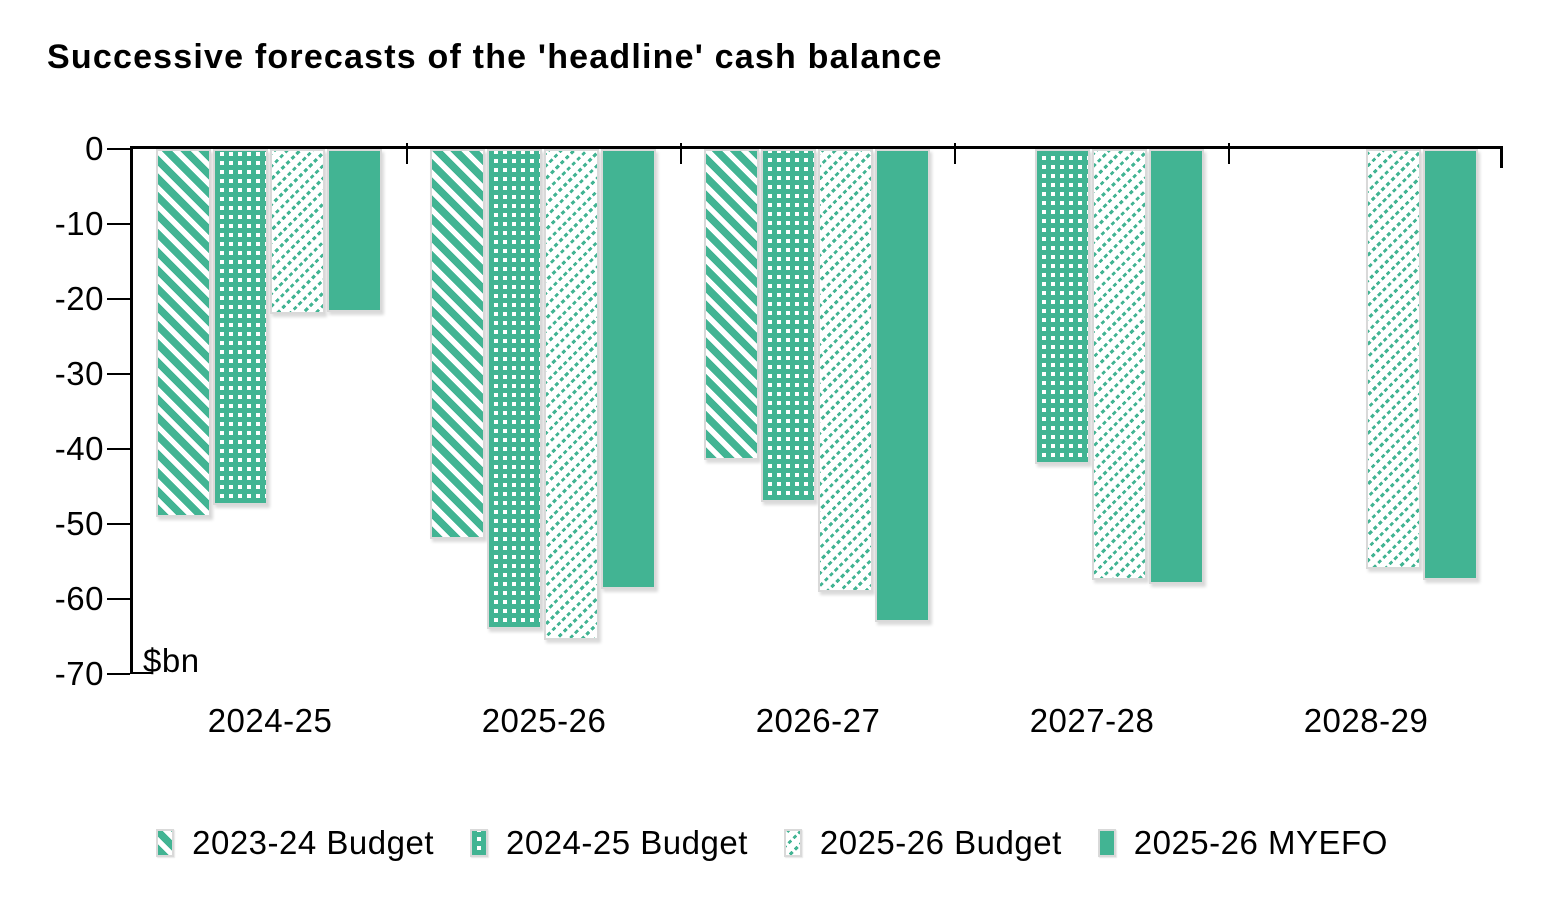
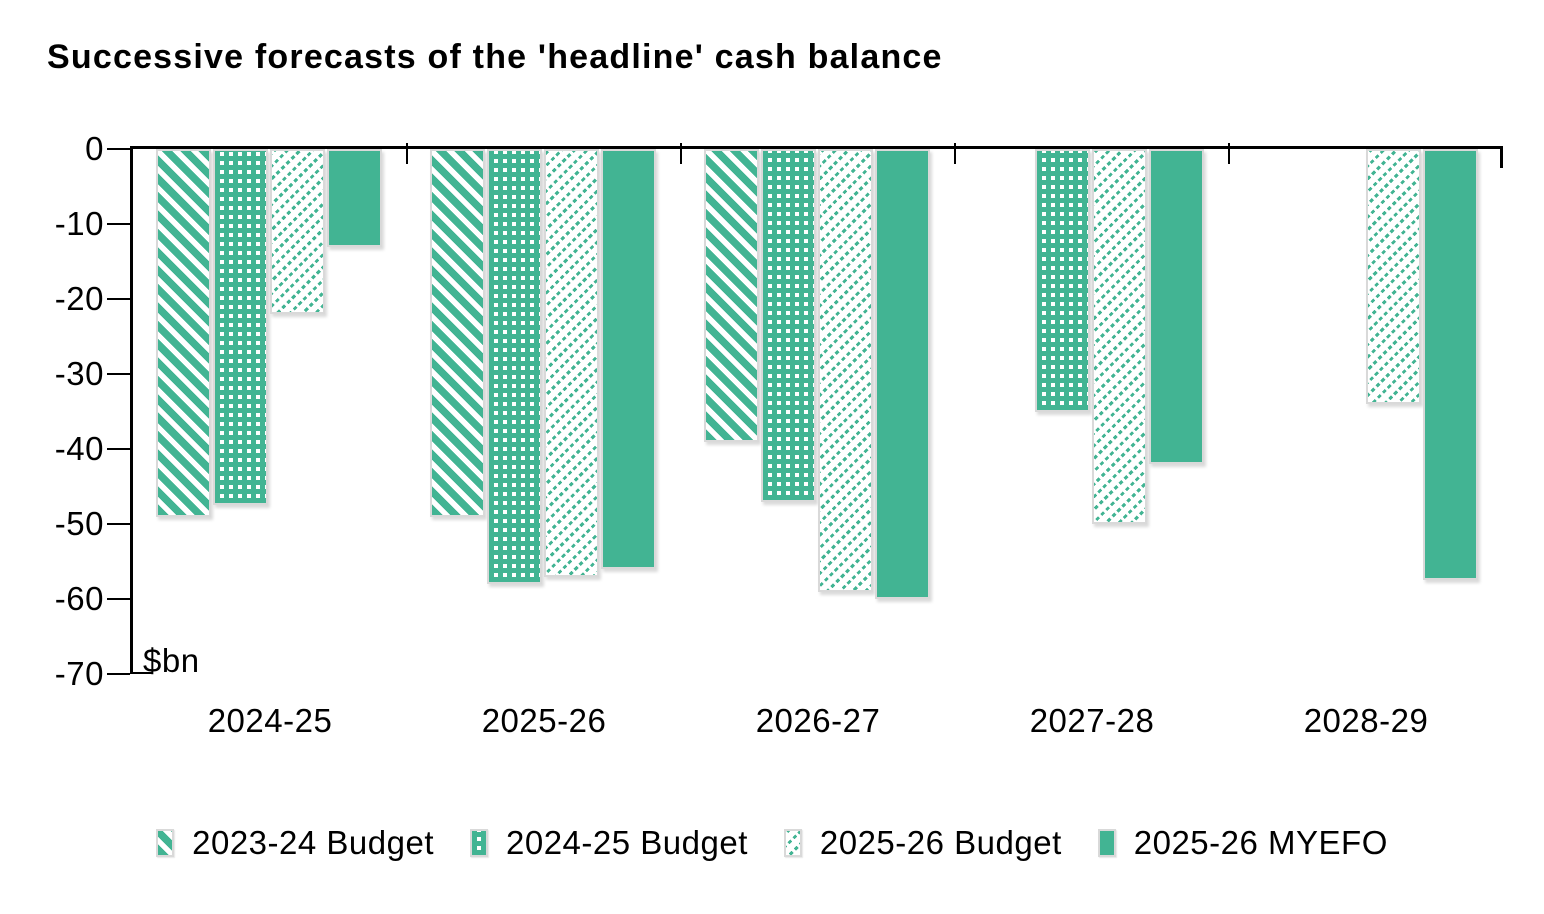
2025-26 MYEFO/2024-25: -22 -> -13
2023-24 Budget/2025-26: -52 -> -49
2024-25 Budget/2025-26: -64 -> -58
2025-26 Budget/2025-26: -66 -> -57
2025-26 MYEFO/2025-26: -59 -> -56
2023-24 Budget/2026-27: -42 -> -39
2025-26 MYEFO/2026-27: -63 -> -60
2024-25 Budget/2027-28: -42 -> -35
2025-26 Budget/2027-28: -58 -> -50
2025-26 MYEFO/2027-28: -58 -> -42
2025-26 Budget/2028-29: -56 -> -34
